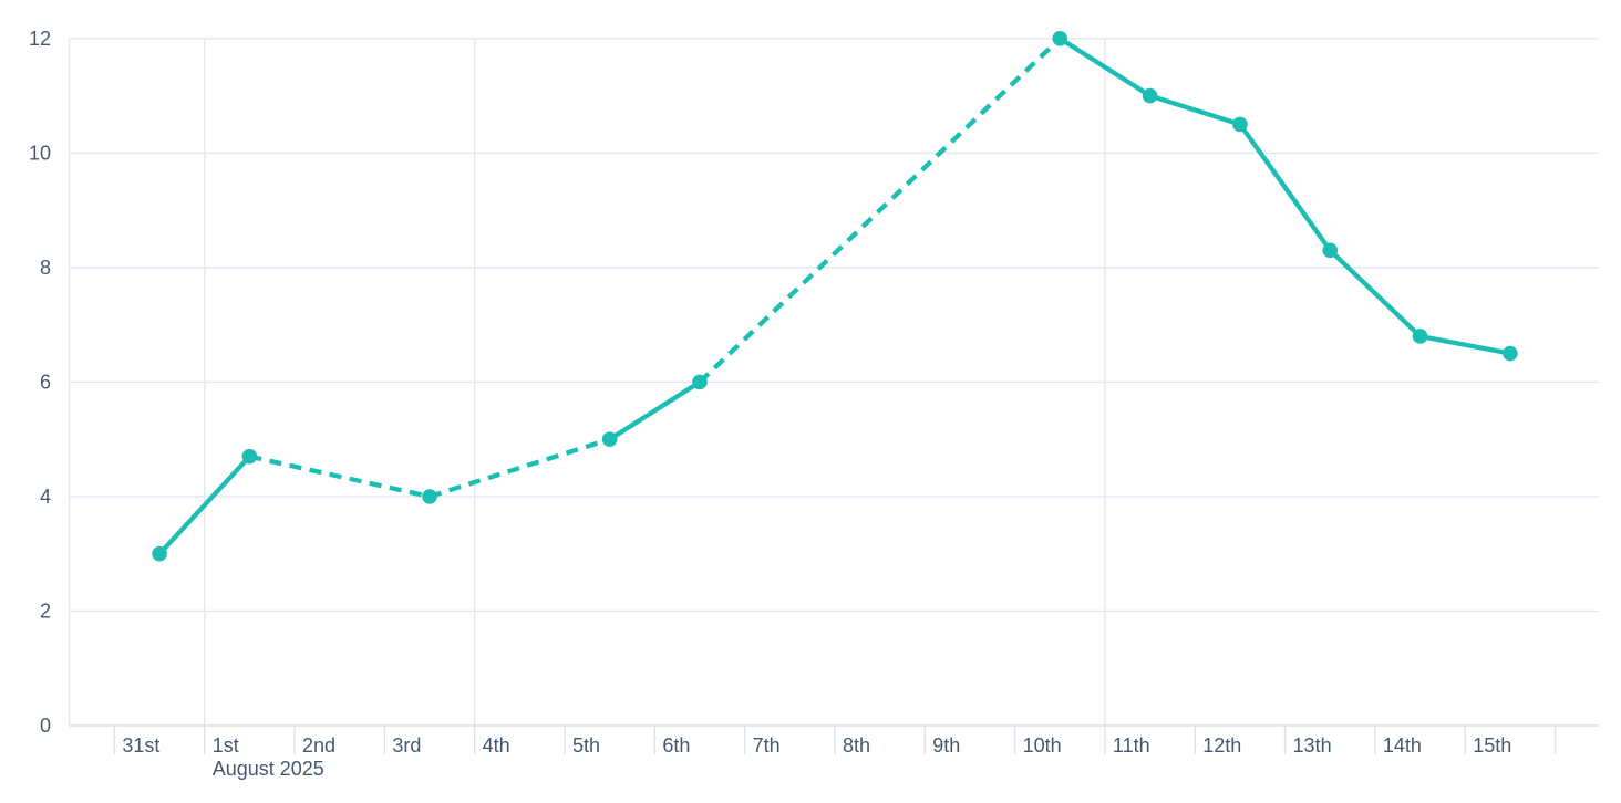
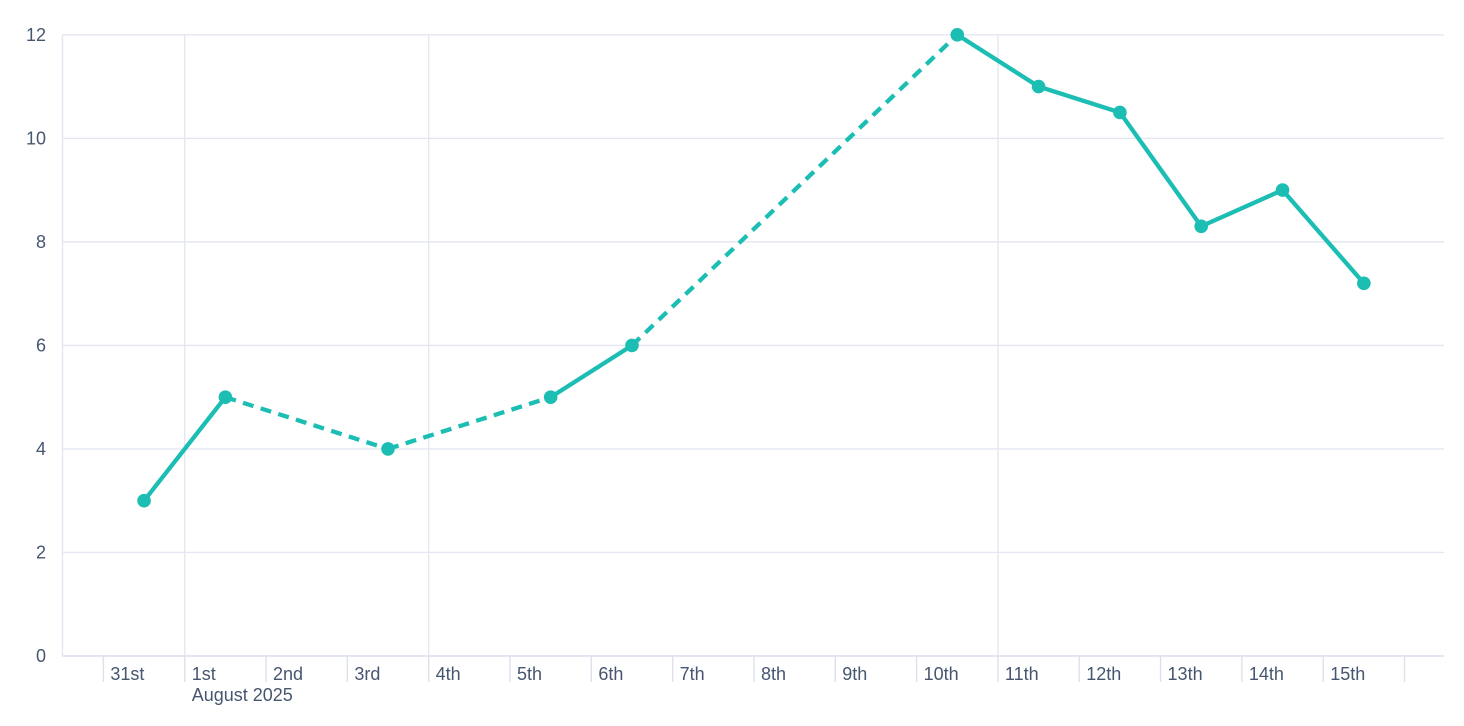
1st: 4.7 -> 5.0
14th: 6.8 -> 9.0
15th: 6.5 -> 7.2
